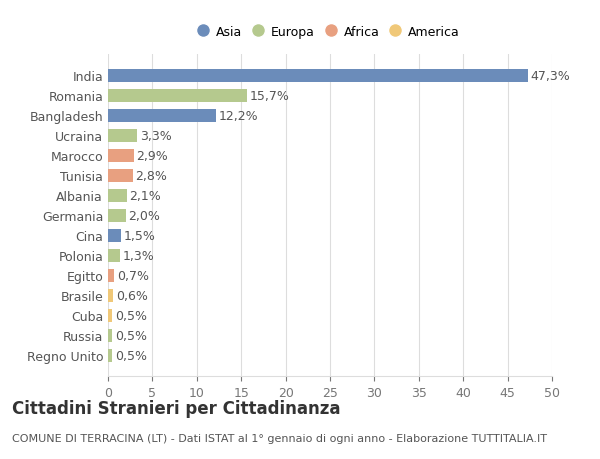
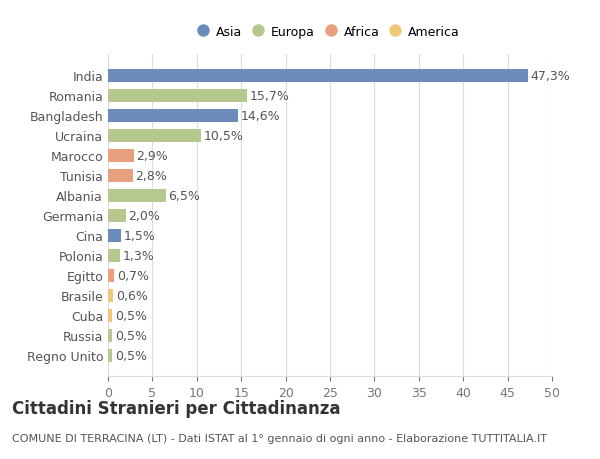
Bangladesh: 12,2% -> 14,6%
Ucraina: 3,3% -> 10,5%
Albania: 2,1% -> 6,5%
